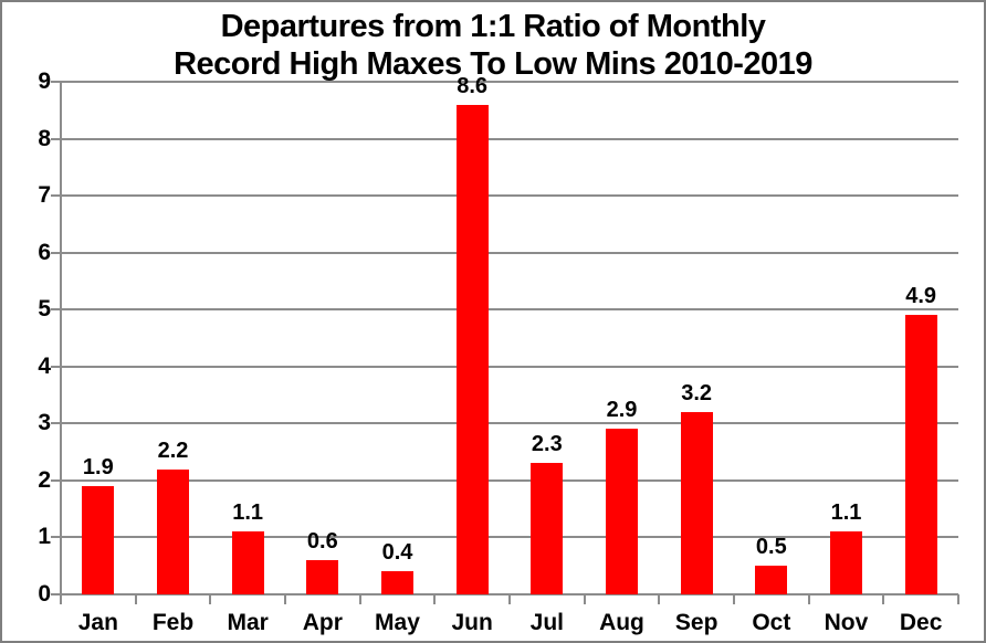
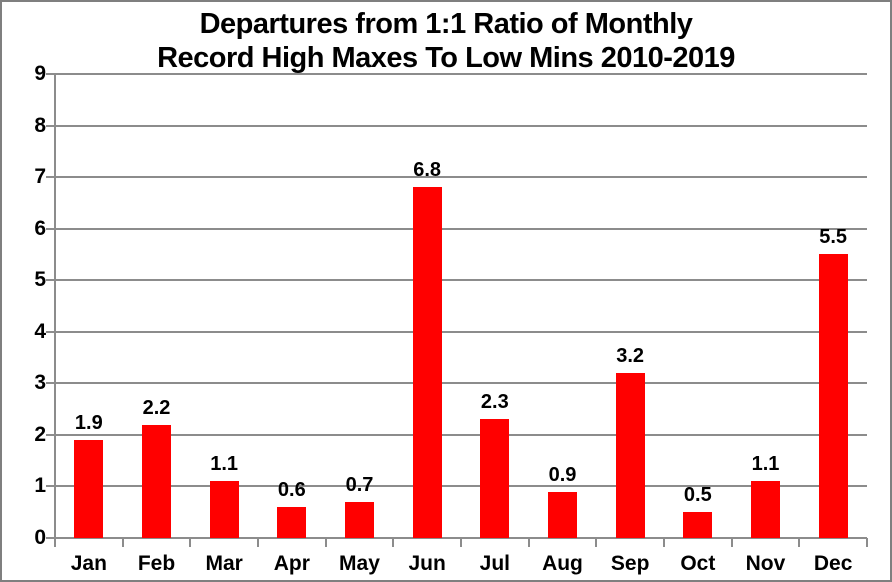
May: 0.4 -> 0.7
Jun: 8.6 -> 6.8
Aug: 2.9 -> 0.9
Dec: 4.9 -> 5.5
